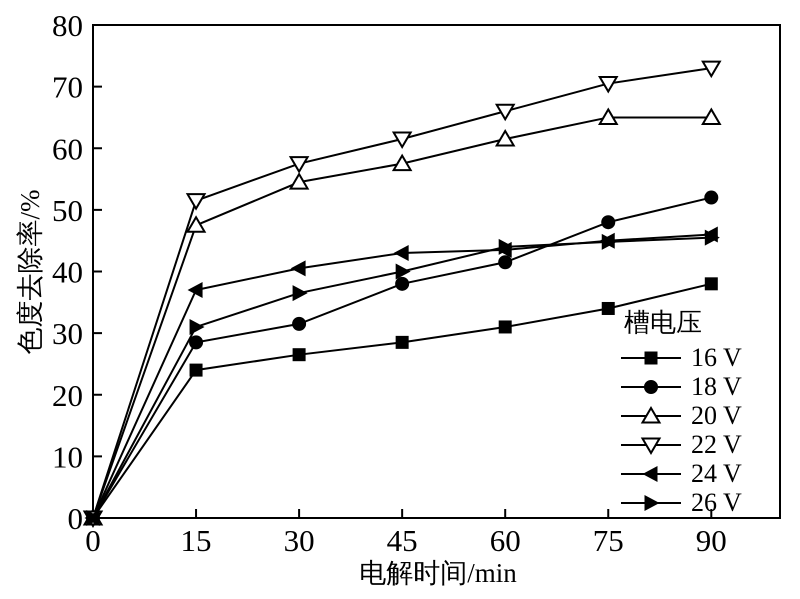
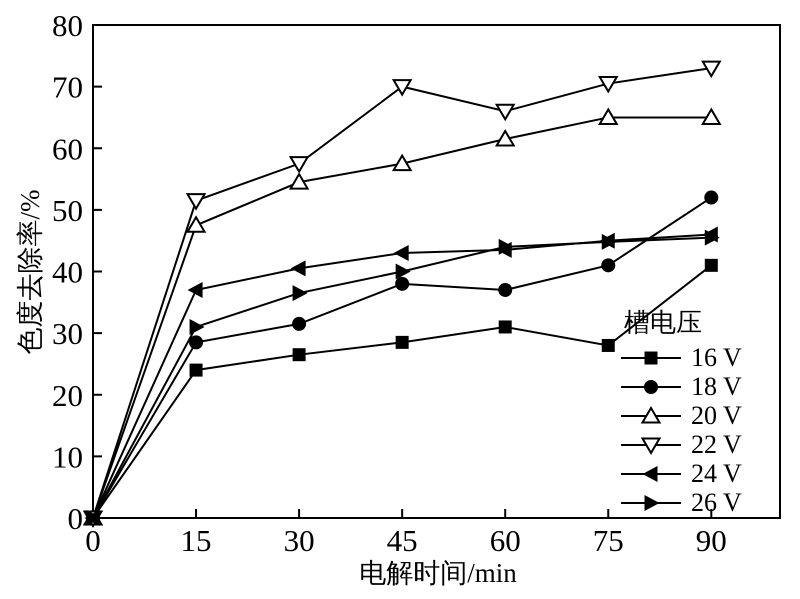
22 V/45: 62 -> 70
18 V/60: 42 -> 37
16 V/75: 34 -> 28
18 V/75: 48 -> 41
16 V/90: 38 -> 41
